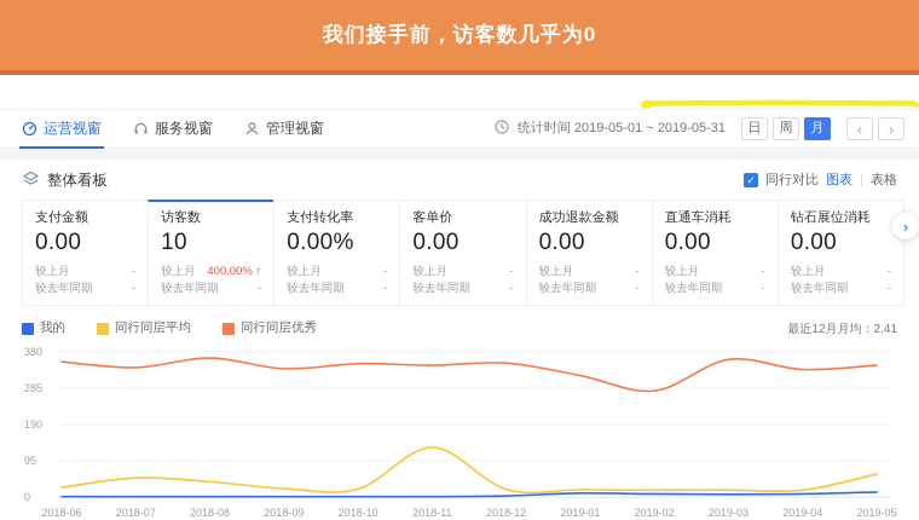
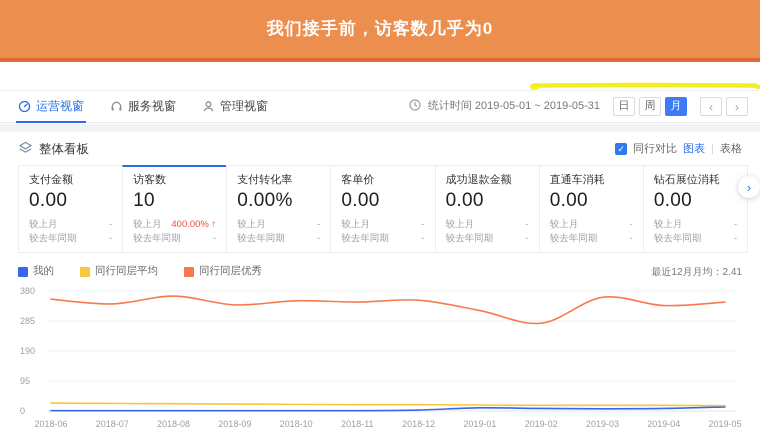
同行同层平均/2018-07: 50 -> 20
同行同层平均/2018-08: 40 -> 20
同行同层平均/2018-11: 130 -> 20
同行同层平均/2019-05: 60 -> 20
